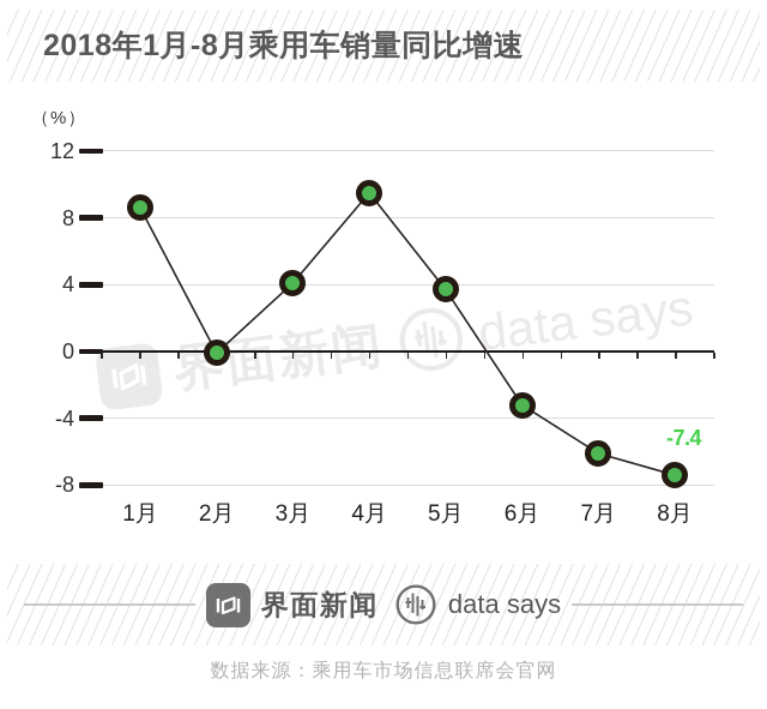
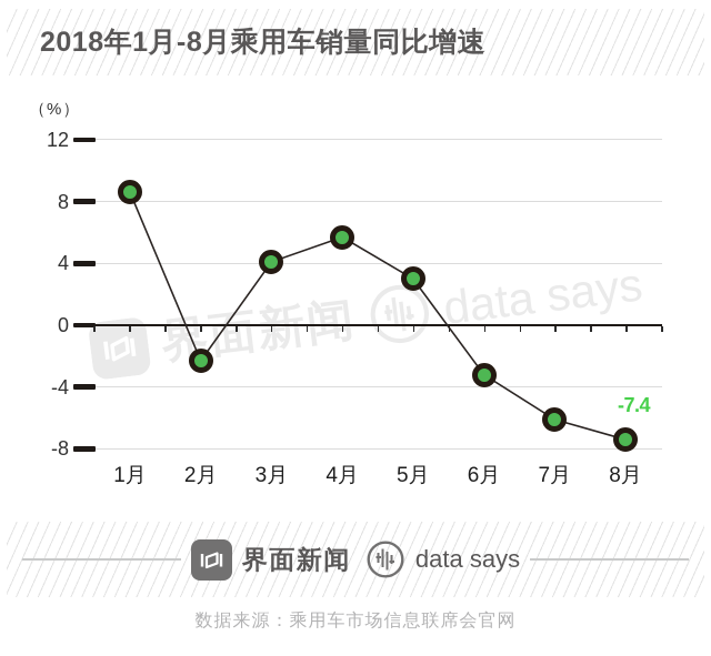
2月: -0.1 -> -2.3
4月: 9.5 -> 5.7
5月: 3.7 -> 3.0
